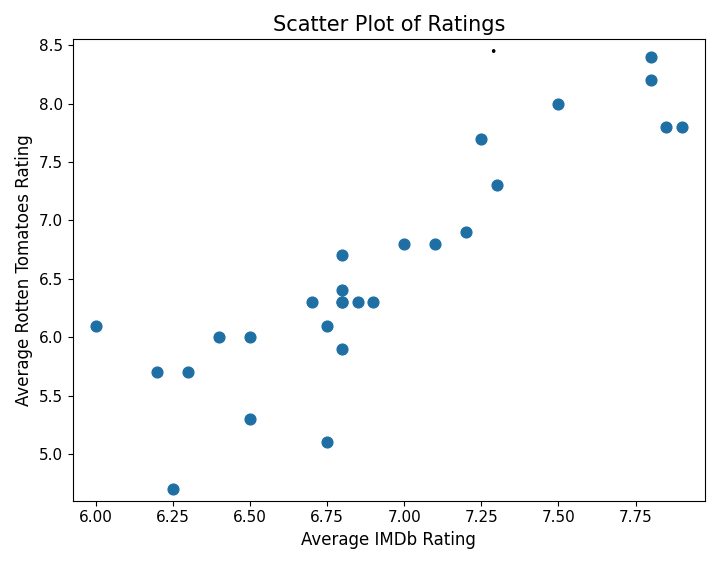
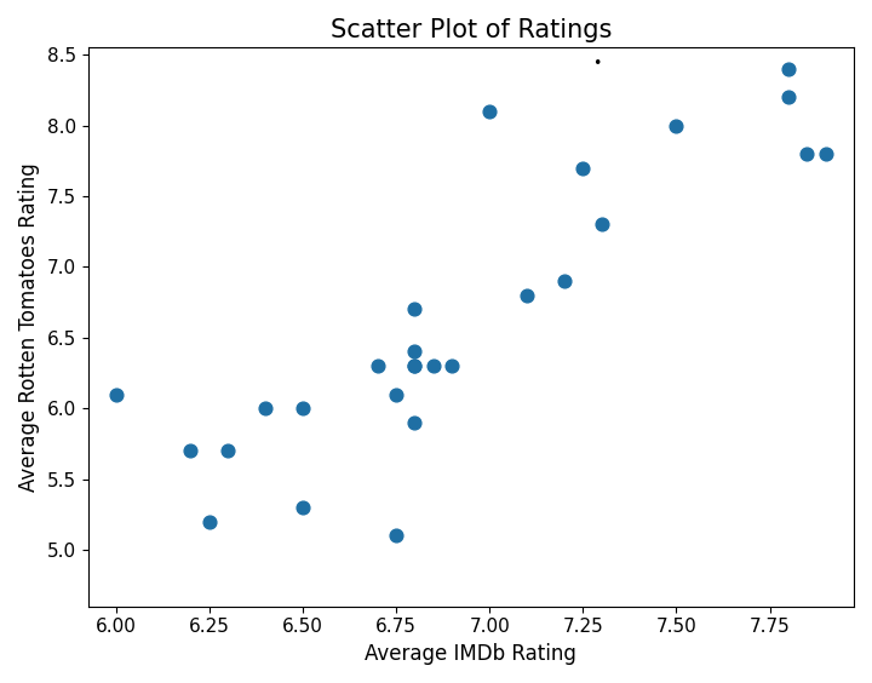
6.25: 4.7 -> 5.2
7.00: 6.8 -> 8.1
